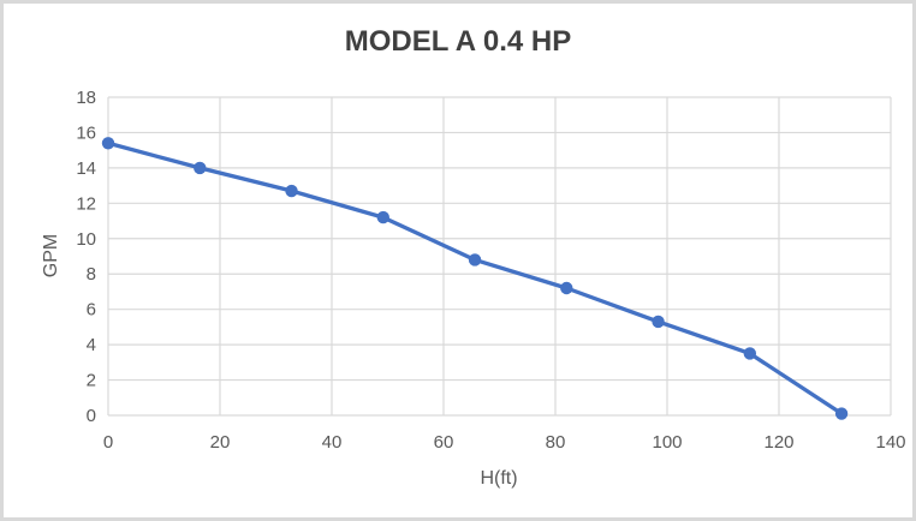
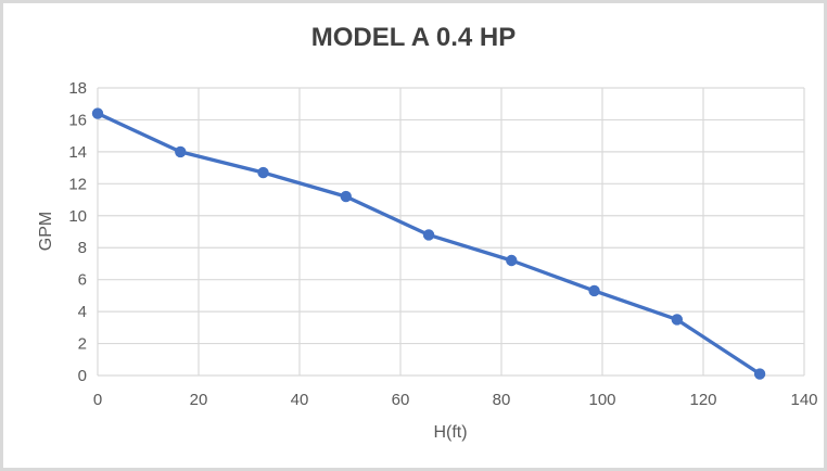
0: 15.4 -> 16.4
